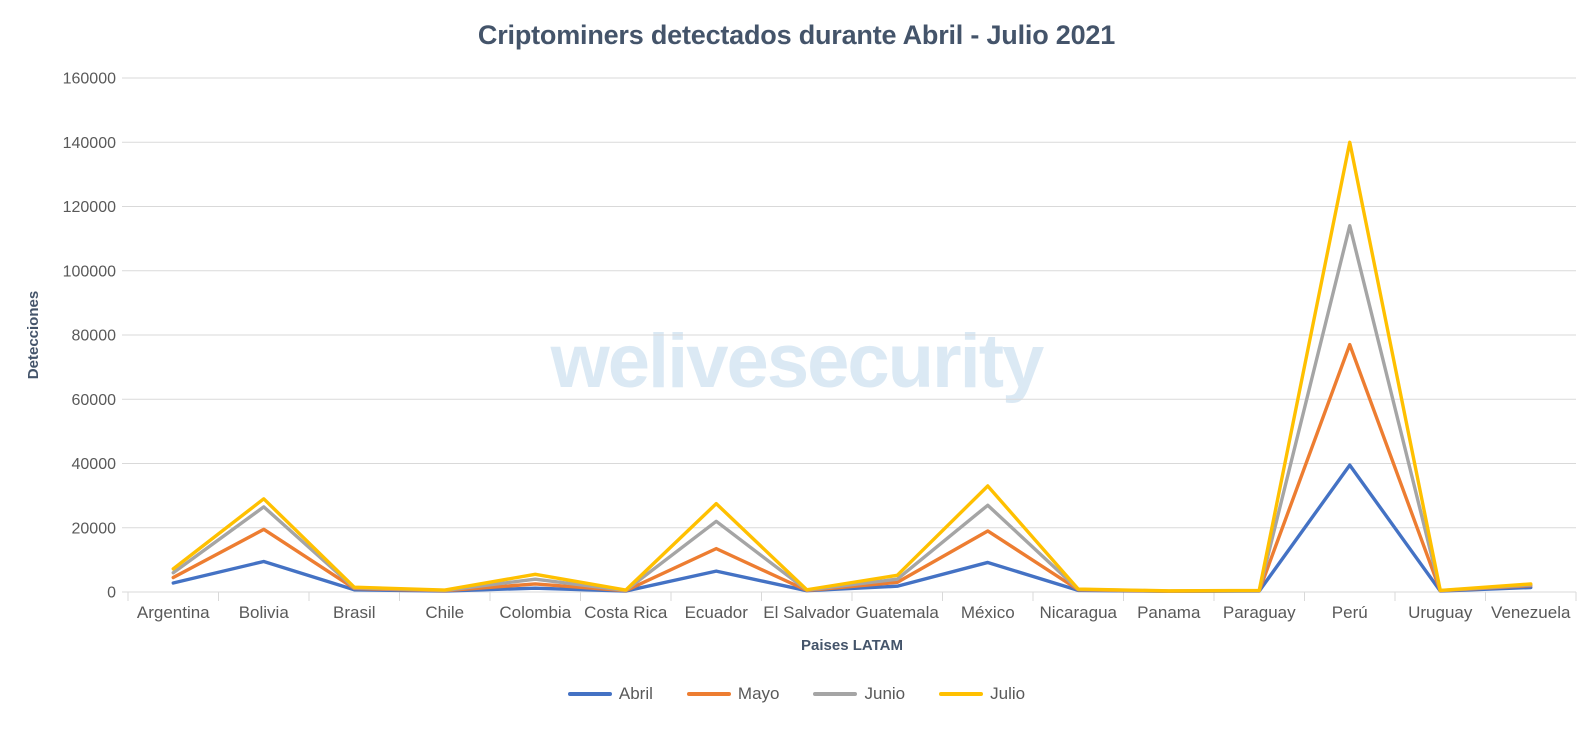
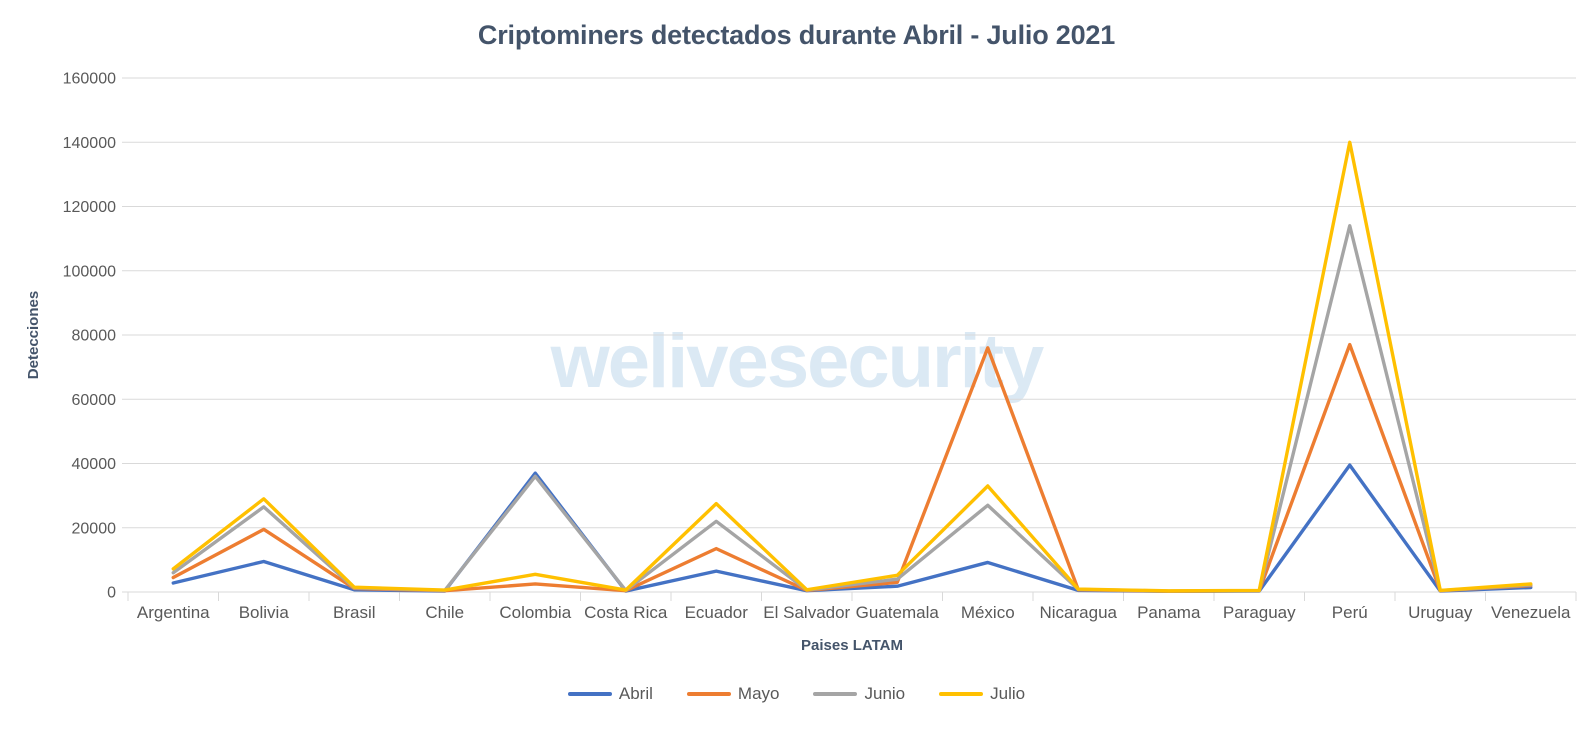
Abril/Colombia: 1000 -> 37000
Junio/Colombia: 4000 -> 36000
Mayo/México: 19000 -> 76000
